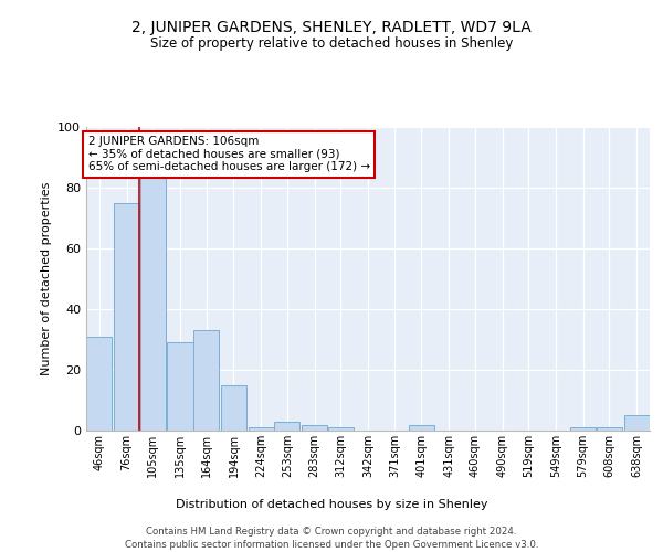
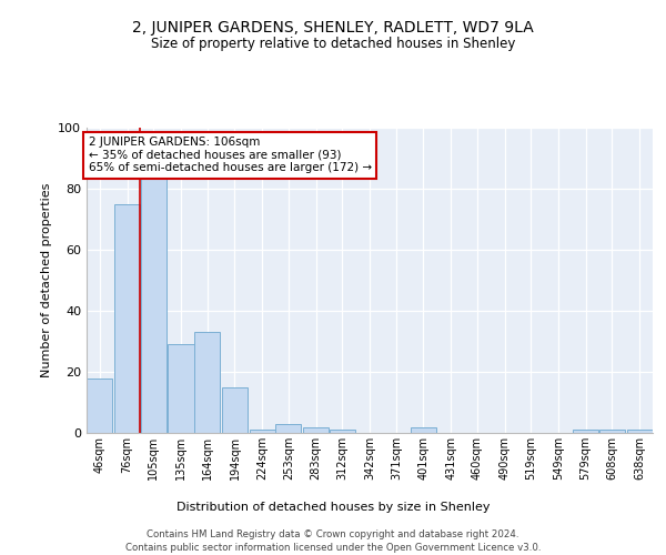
46sqm: 31 -> 18
638sqm: 5 -> 1
